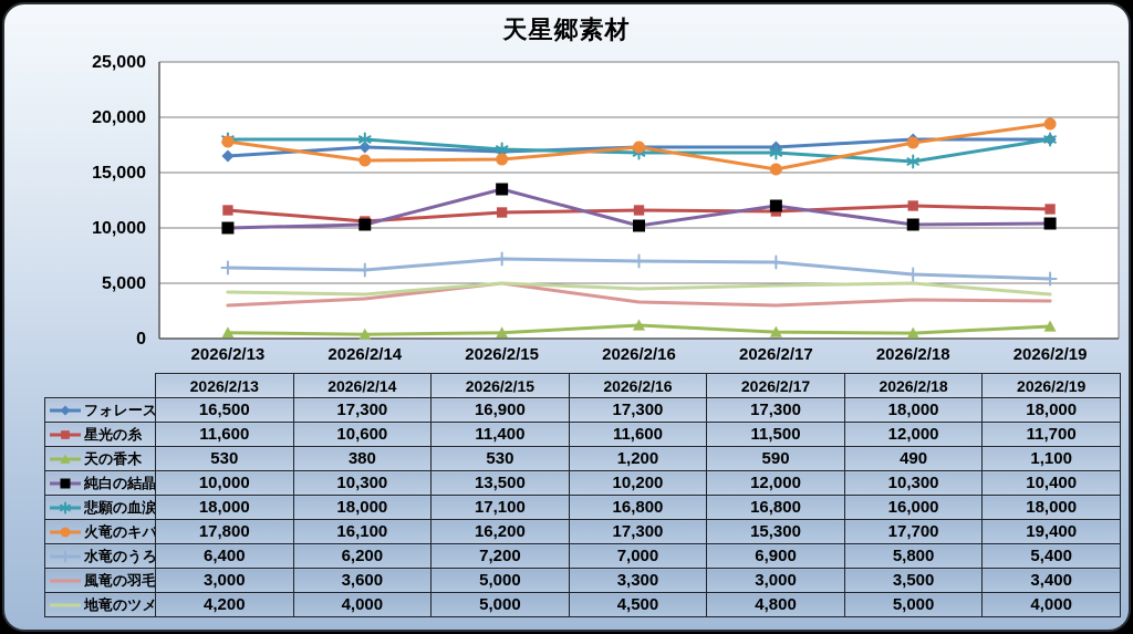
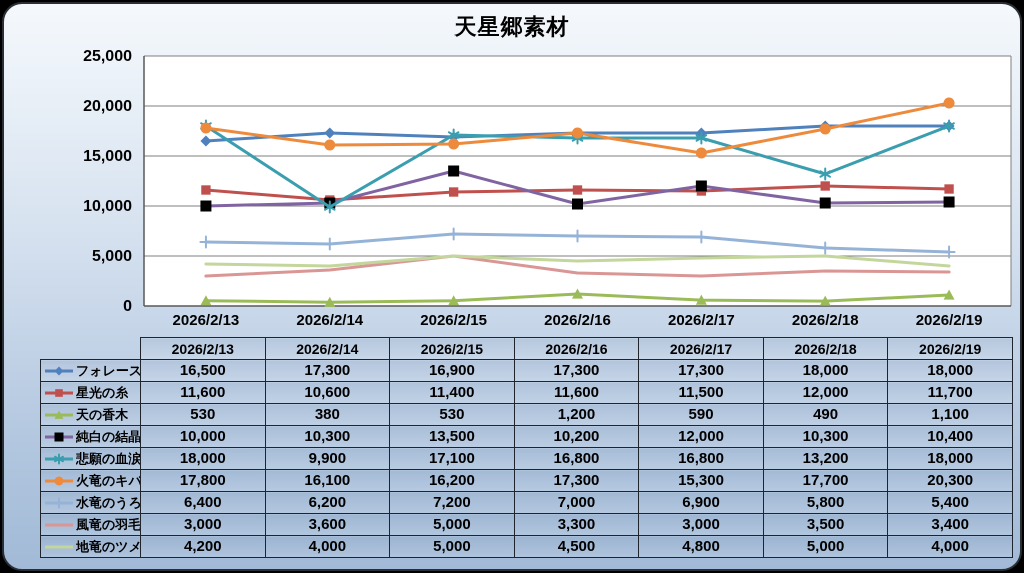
悲願の血涙/2026/2/14: 18,000 -> 9,900
悲願の血涙/2026/2/18: 16,000 -> 13,200
火竜のキバ/2026/2/19: 19,400 -> 20,300
